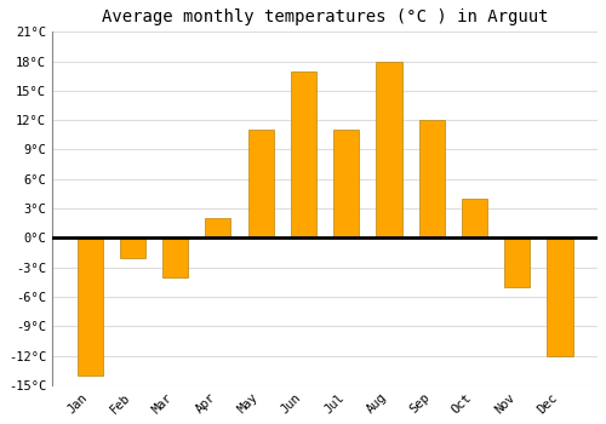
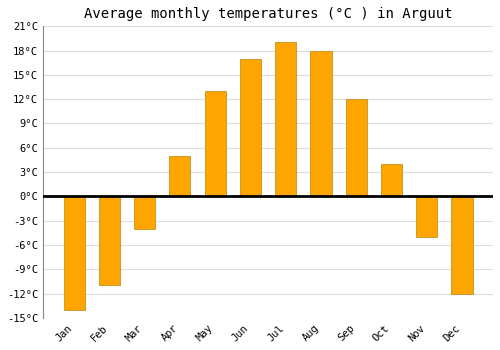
Feb: -2°C -> -11°C
Apr: 2°C -> 5°C
May: 11°C -> 13°C
Jul: 11°C -> 19°C
